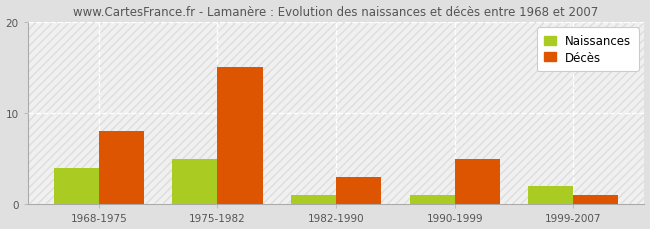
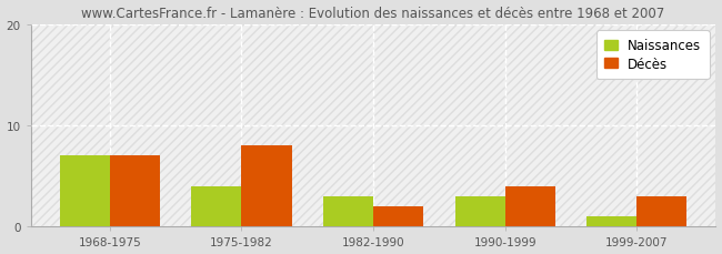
Naissances/1968-1975: 4 -> 7
Décès/1968-1975: 8 -> 7
Naissances/1975-1982: 5 -> 4
Décès/1975-1982: 15 -> 8
Naissances/1982-1990: 1 -> 3
Décès/1982-1990: 3 -> 2
Naissances/1990-1999: 1 -> 3
Décès/1990-1999: 5 -> 4
Naissances/1999-2007: 2 -> 1
Décès/1999-2007: 1 -> 3
